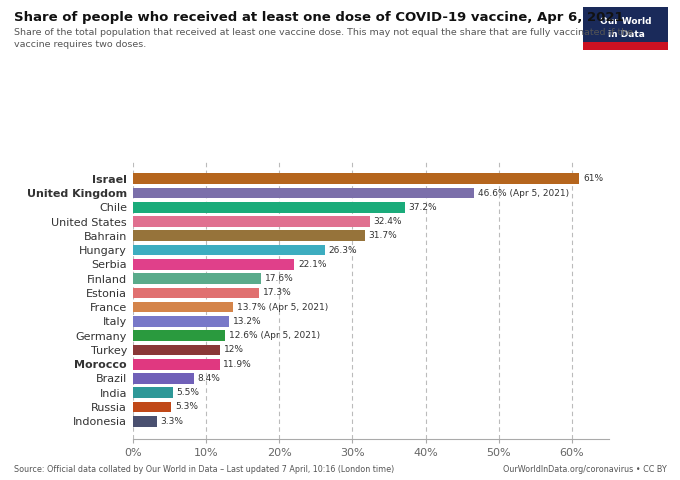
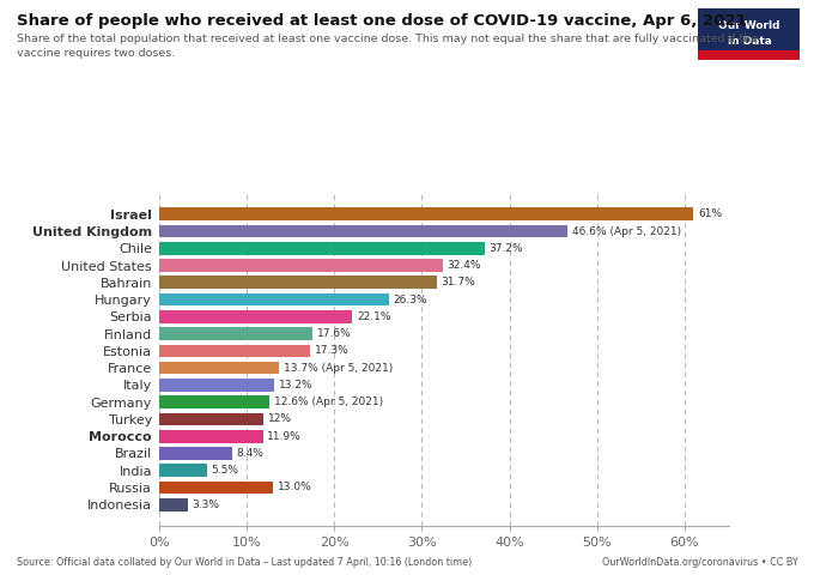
Russia: 5.3% -> 13.0%
